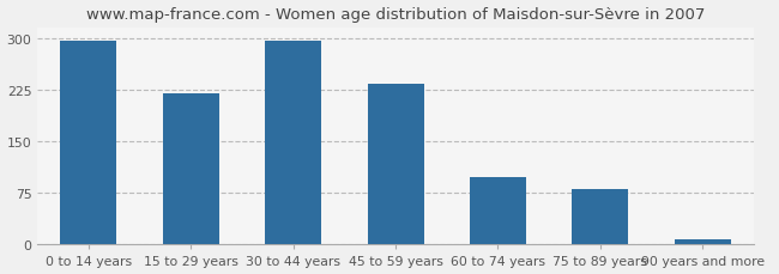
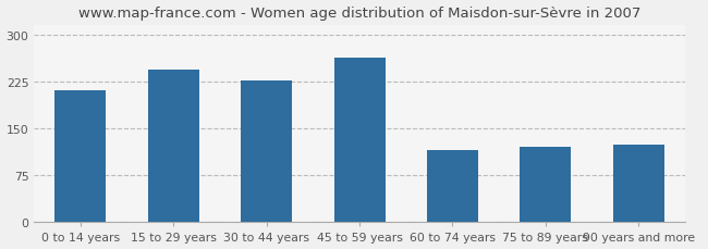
0 to 14 years: 296 -> 210
15 to 29 years: 220 -> 244
30 to 44 years: 296 -> 226
45 to 59 years: 234 -> 262
60 to 74 years: 98 -> 116
75 to 89 years: 80 -> 120
90 years and more: 8 -> 124
